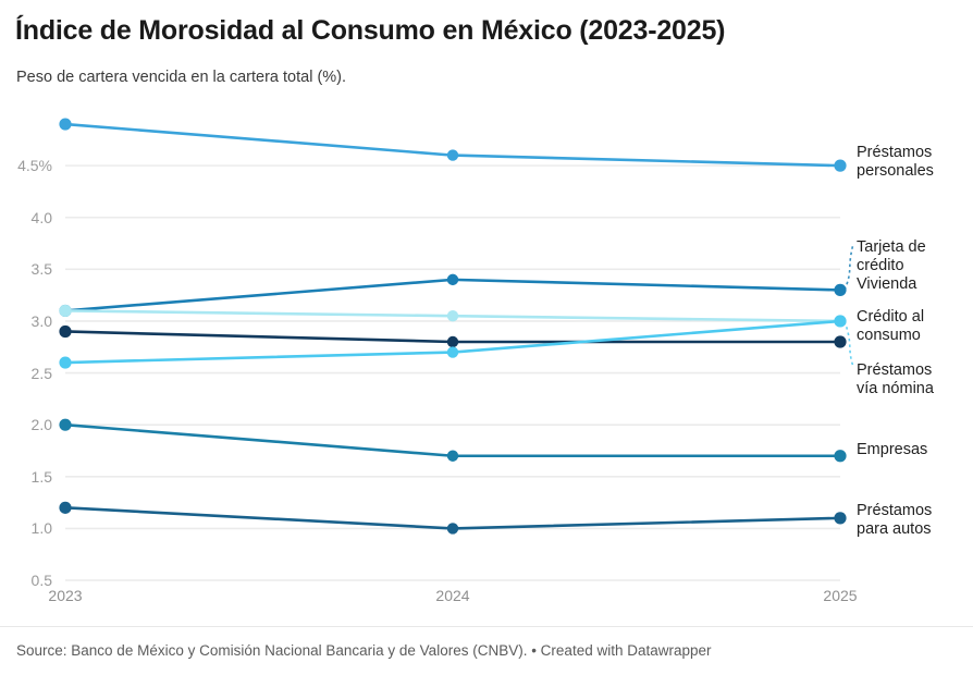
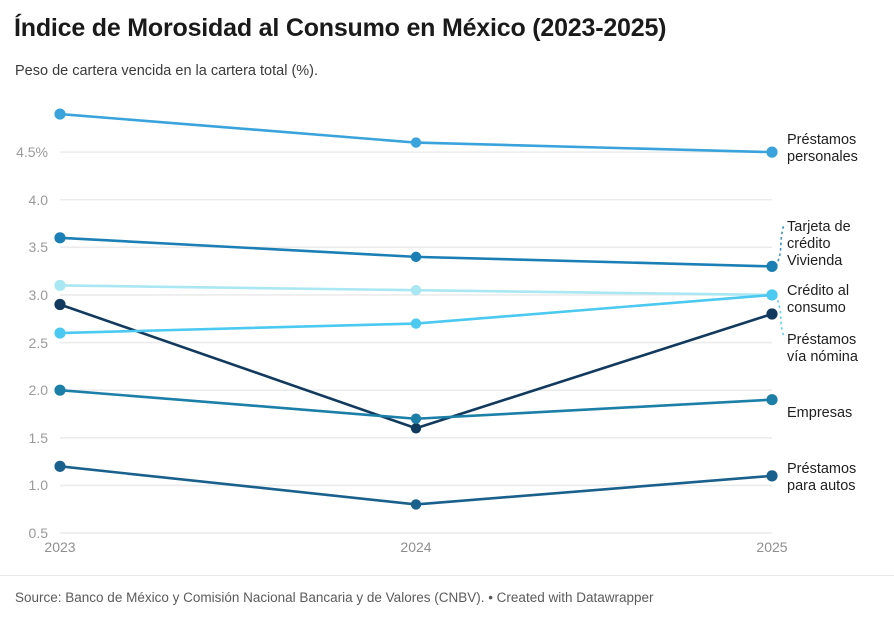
Tarjeta de crédito/2023: 3.1% -> 3.6%
Crédito al consumo/2024: 2.8% -> 1.6%
Préstamos para autos/2024: 1.0% -> 0.8%
Empresas/2025: 1.7% -> 1.9%
